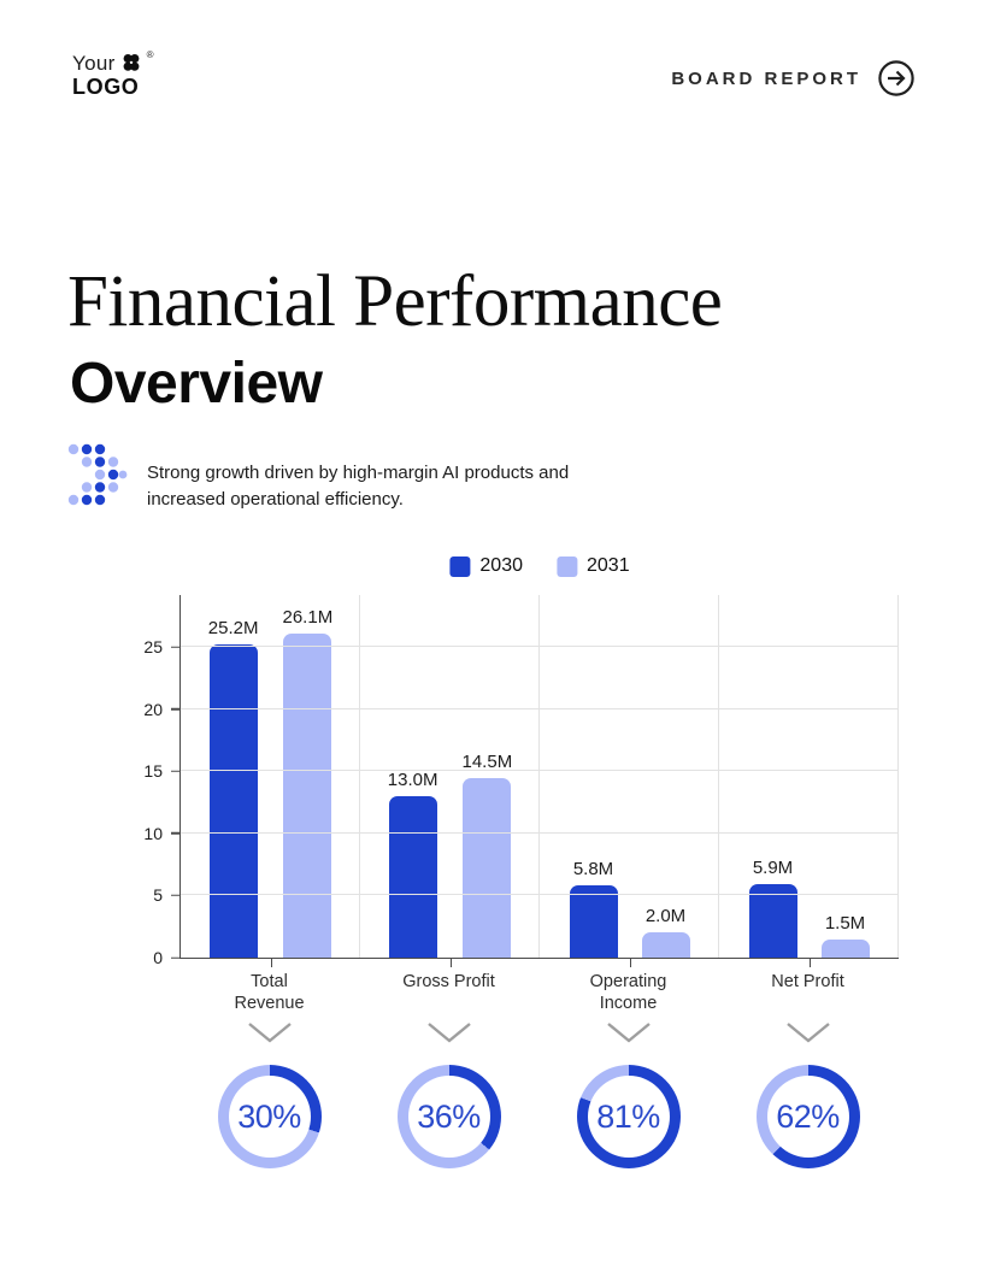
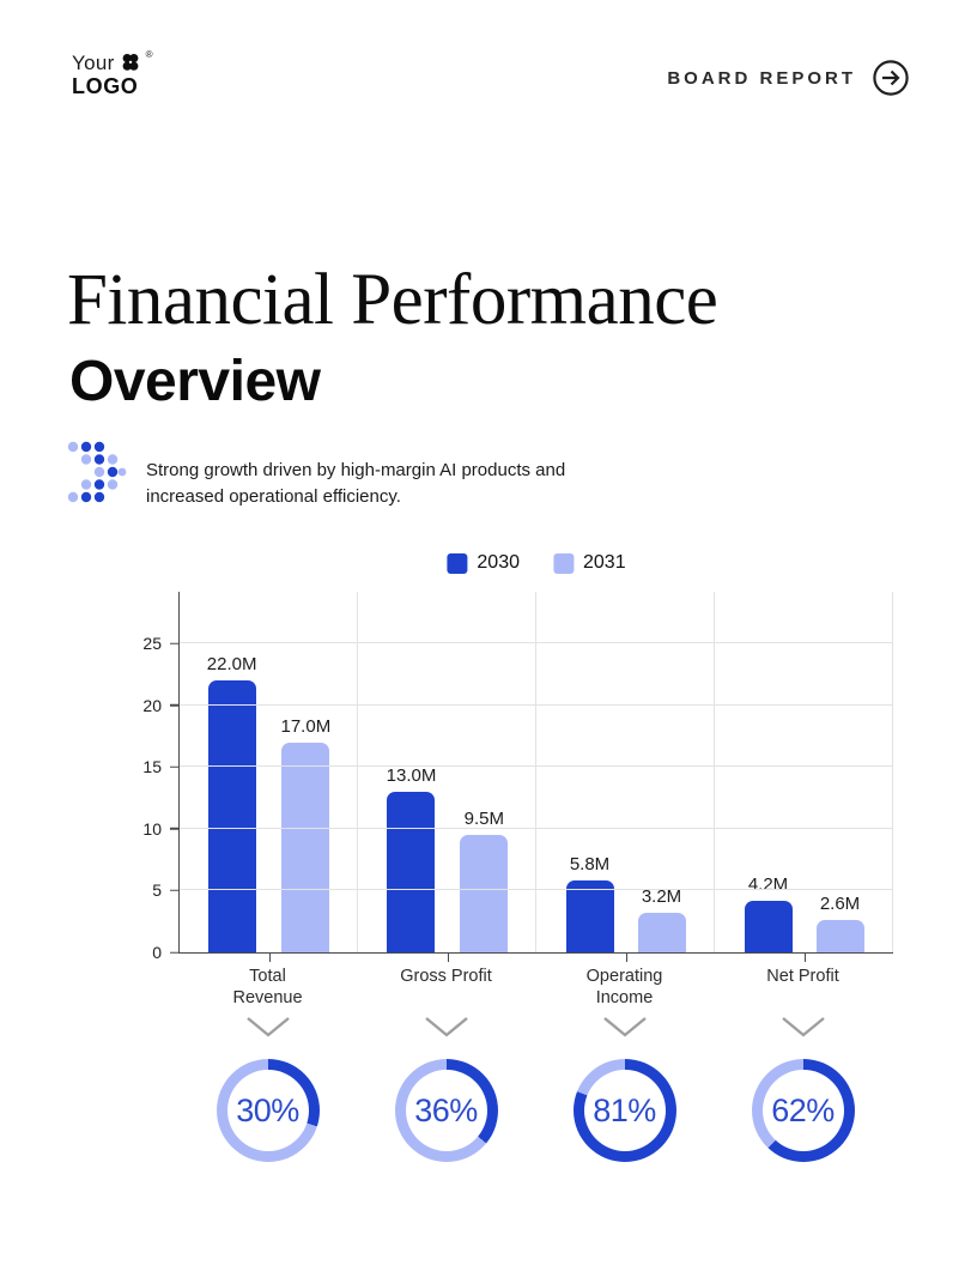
2030/Total Revenue: 25.2M -> 22.0M
2031/Total Revenue: 26.1M -> 17.0M
2031/Gross Profit: 14.5M -> 9.5M
2031/Operating Income: 2.0M -> 3.2M
2030/Net Profit: 5.9M -> 4.2M
2031/Net Profit: 1.5M -> 2.6M
